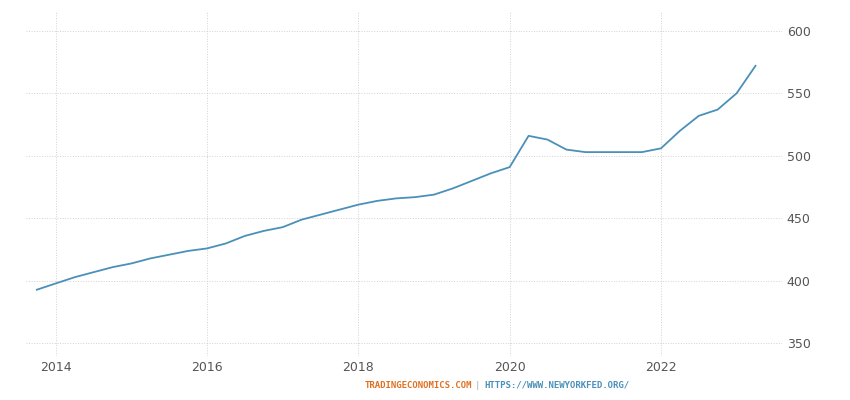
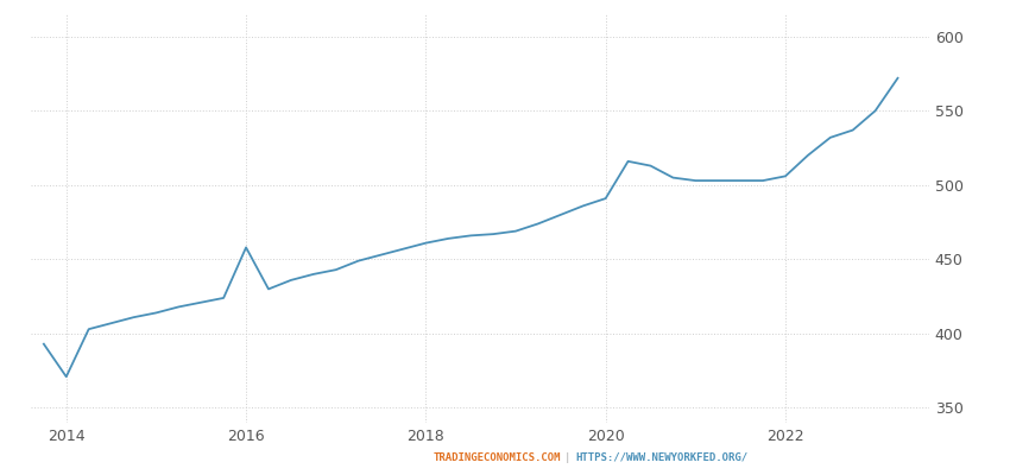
2014: 398 -> 371
2016: 426 -> 458
